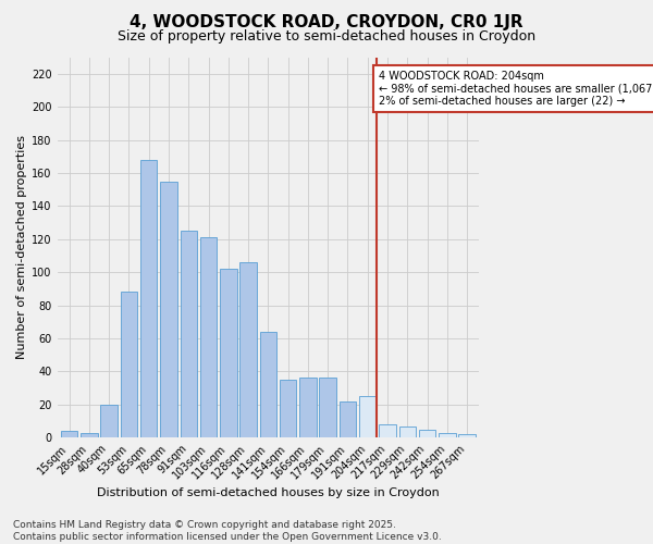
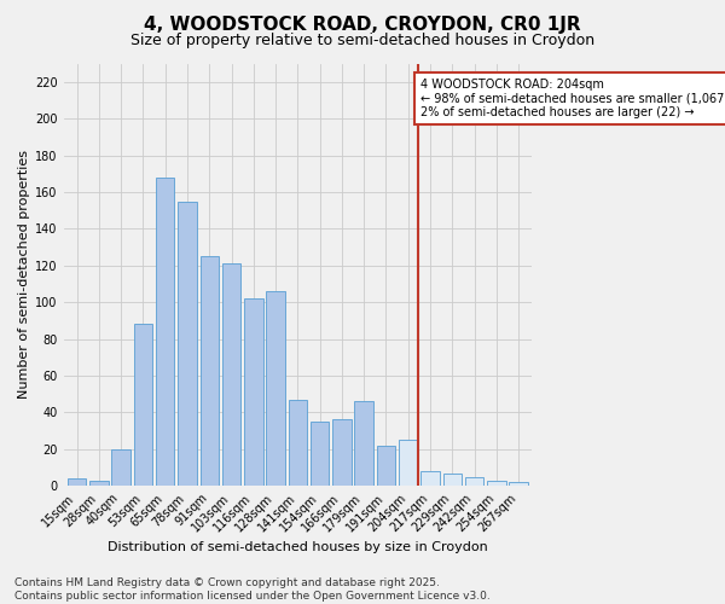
141sqm: 64 -> 47
179sqm: 36 -> 46
